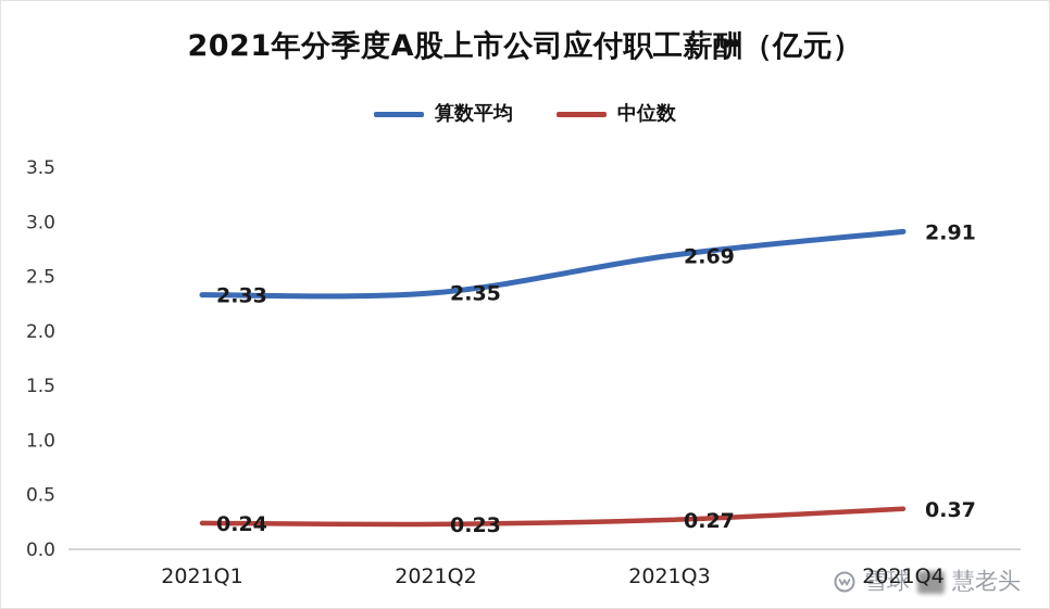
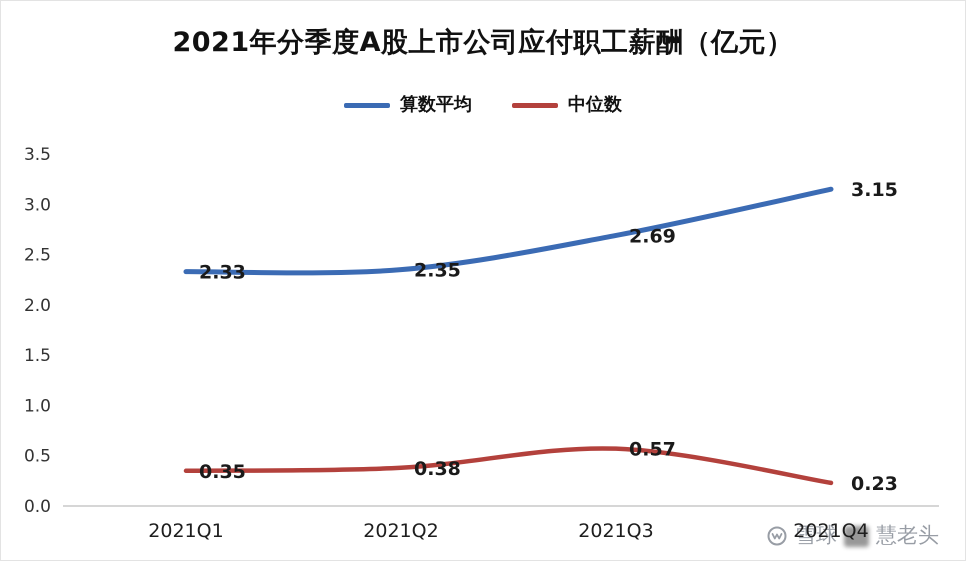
中位数/2021Q1: 0.24 -> 0.35
中位数/2021Q2: 0.23 -> 0.38
中位数/2021Q3: 0.27 -> 0.57
算数平均/2021Q4: 2.91 -> 3.15
中位数/2021Q4: 0.37 -> 0.23
